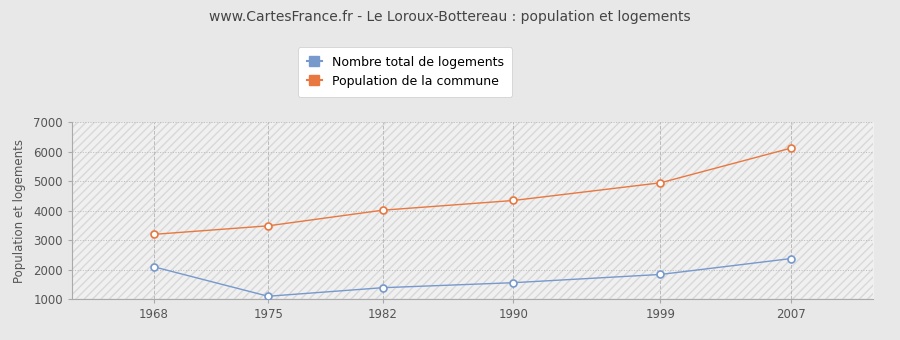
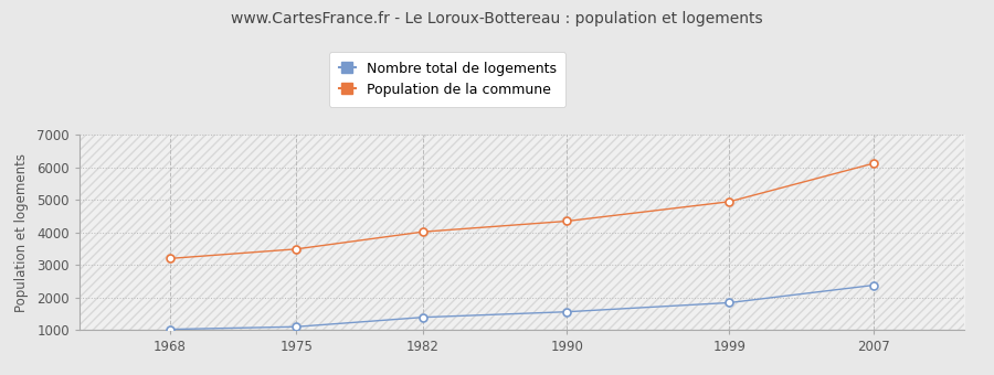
Nombre total de logements/1968: 2100 -> 1020
